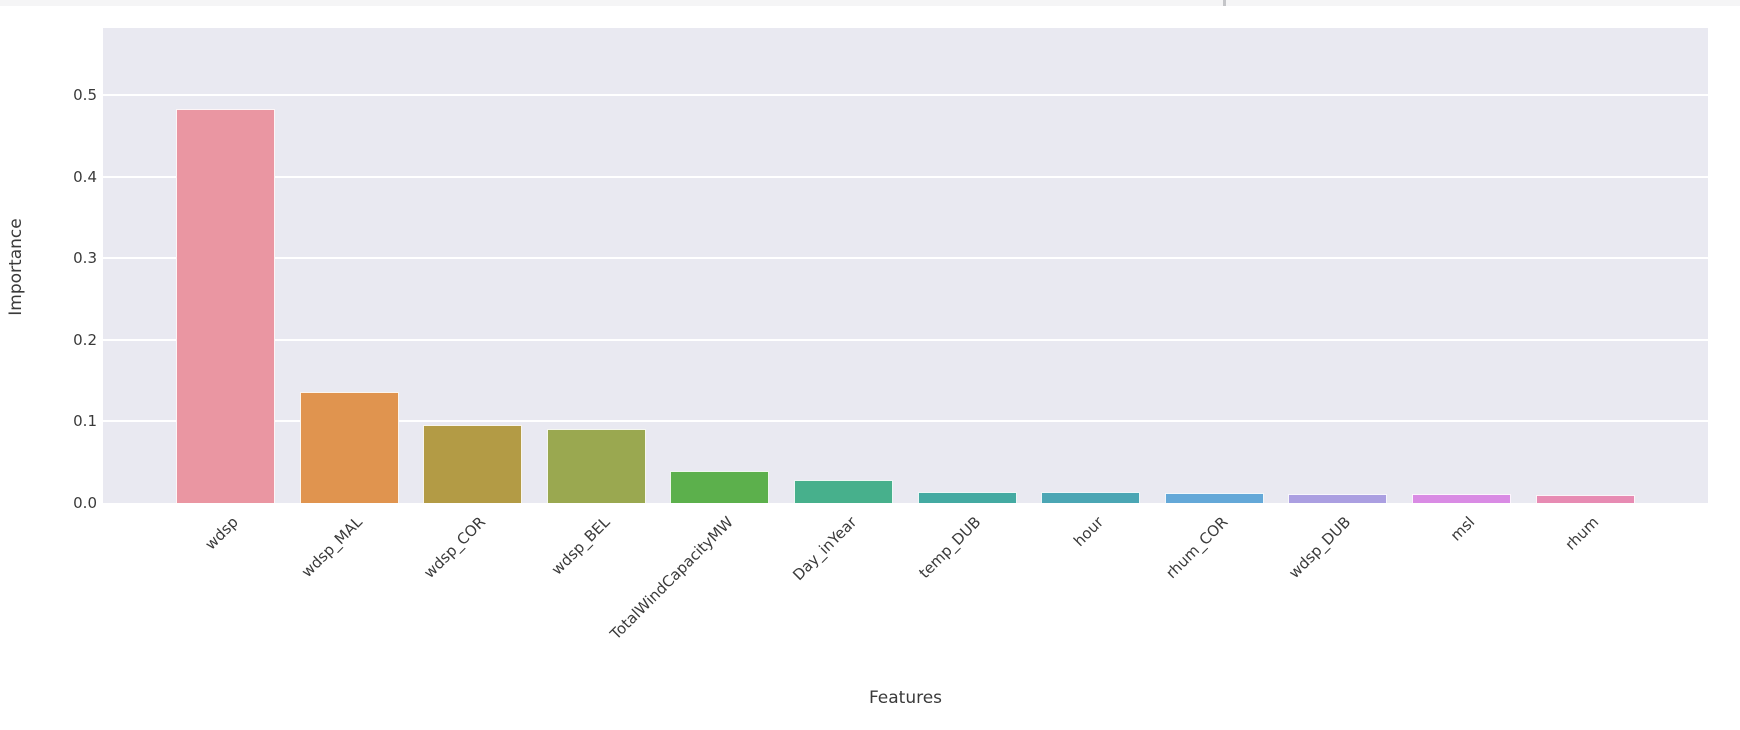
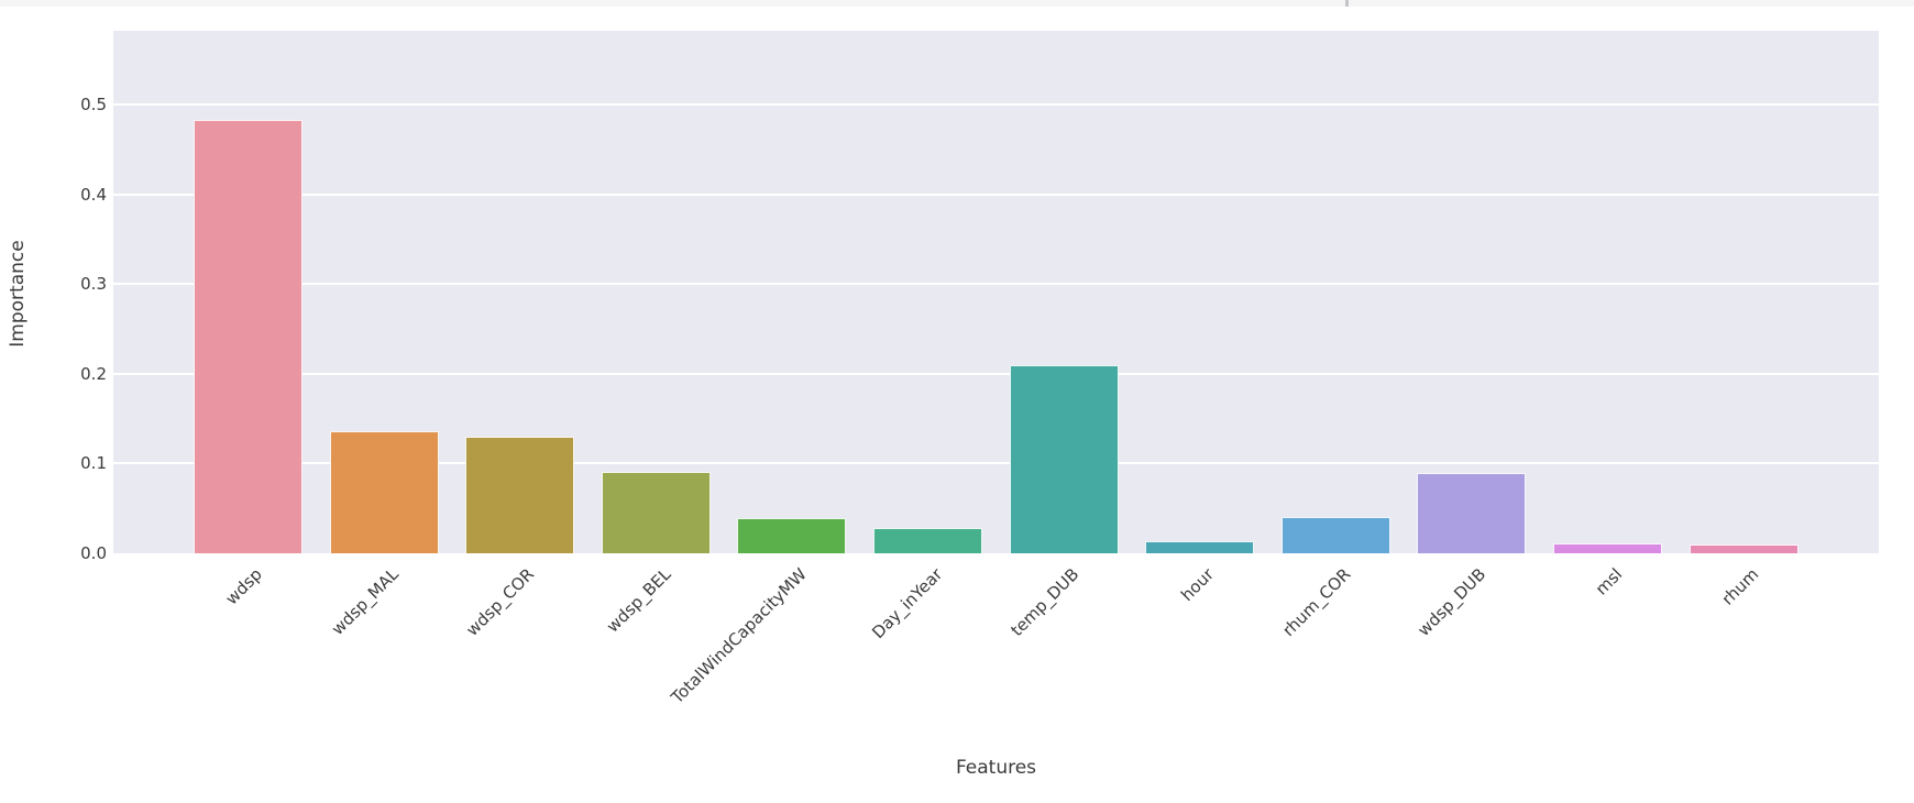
wdsp_COR: 0.10 -> 0.13
temp_DUB: 0.01 -> 0.21
rhum_COR: 0.01 -> 0.04
wdsp_DUB: 0.01 -> 0.09
